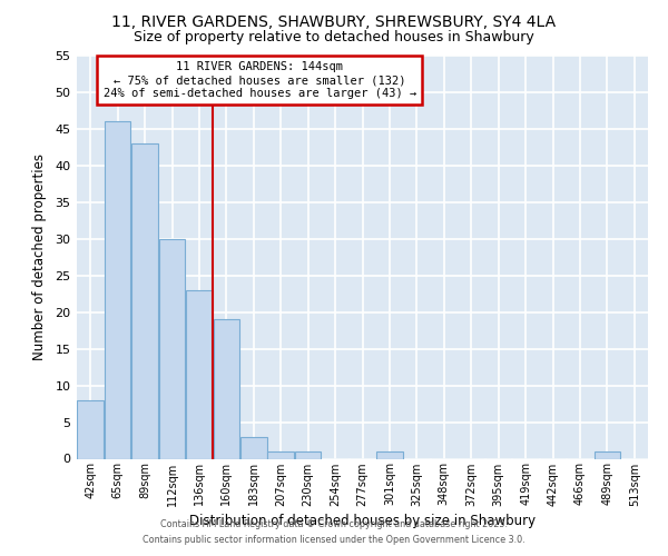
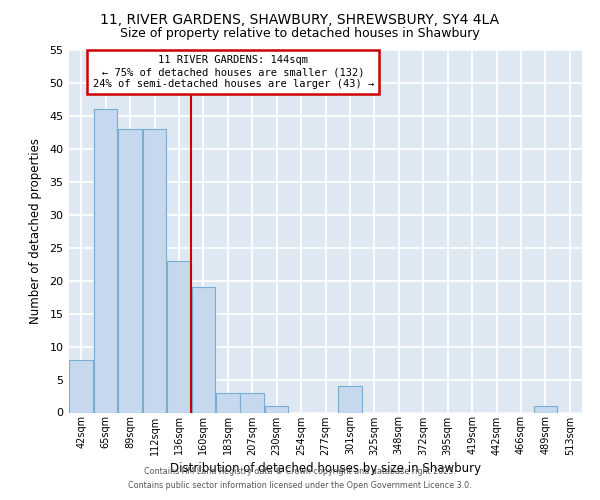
112sqm: 30 -> 43
207sqm: 1 -> 3
301sqm: 1 -> 4
